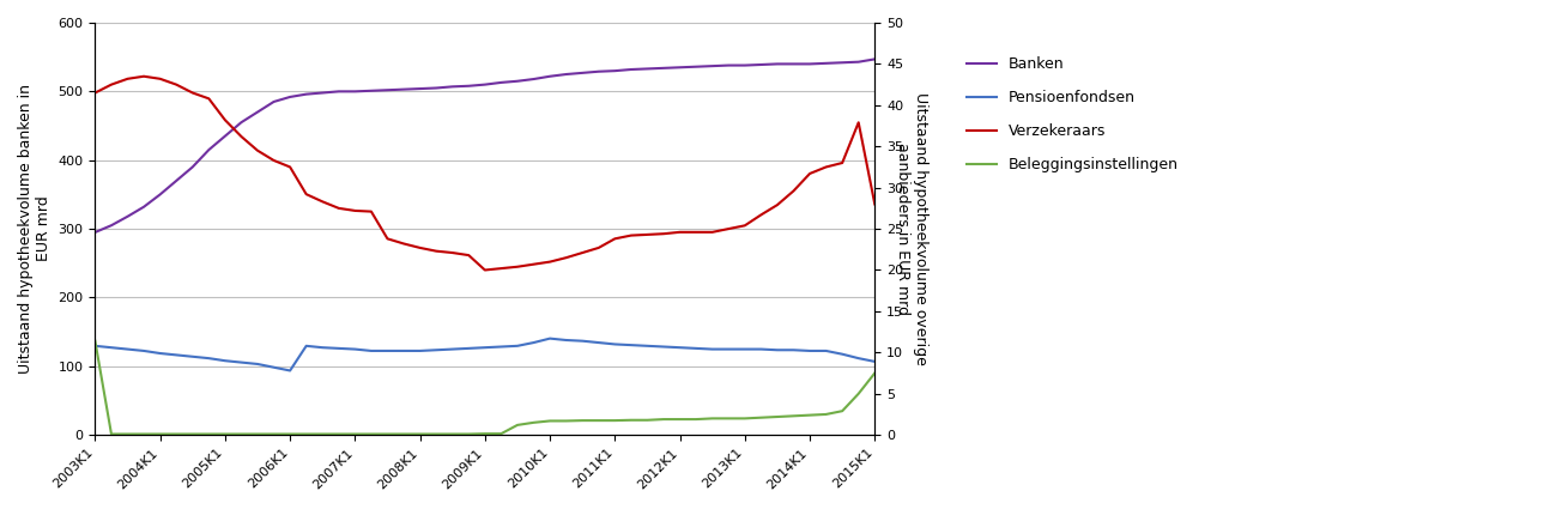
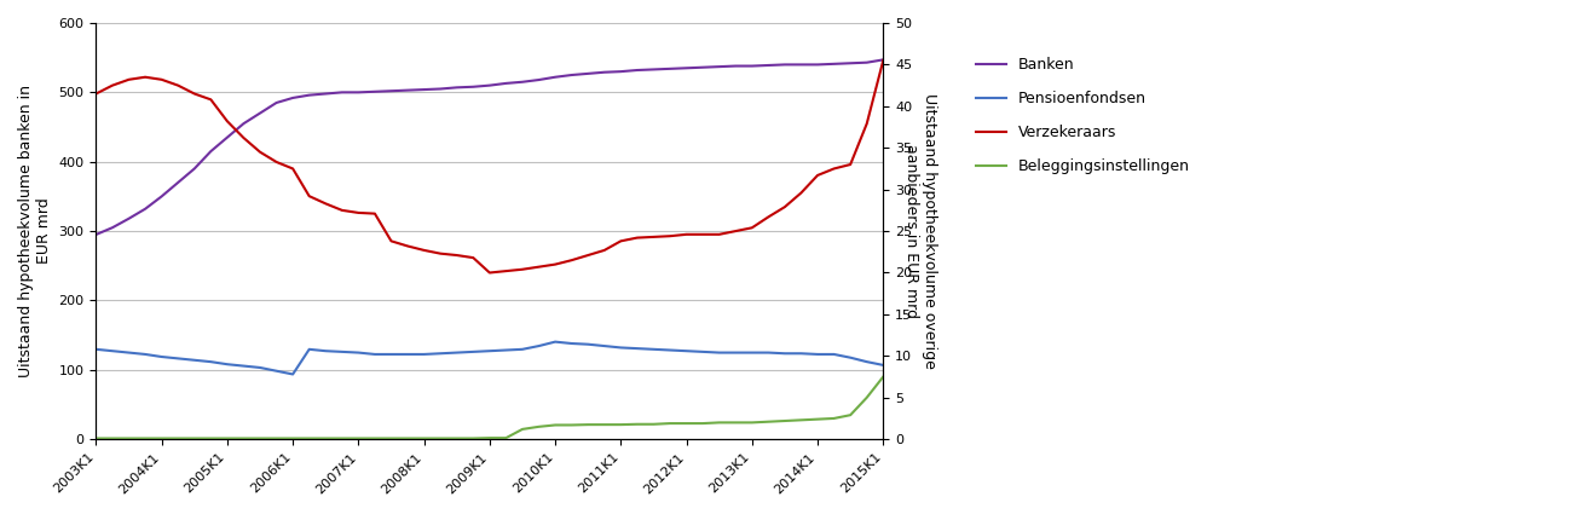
Beleggingsinstellingen/2003K1: 11.4 -> 0.1
Verzekeraars/2015K1: 28.0 -> 45.5
